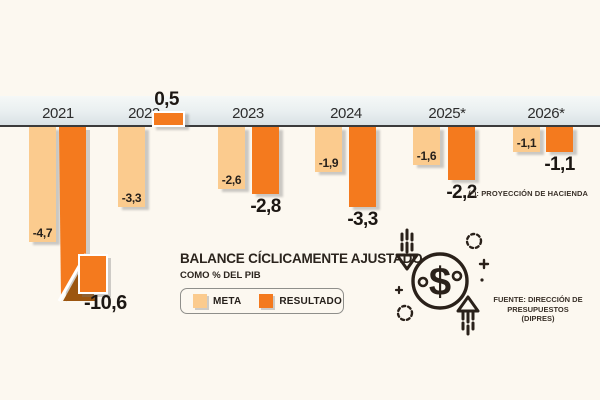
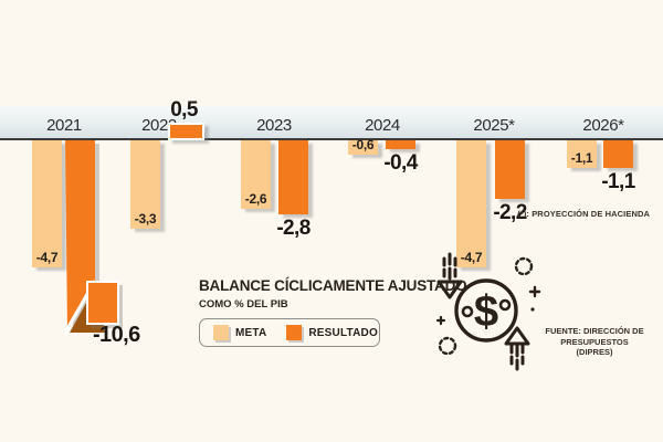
META/2024: -1,9 -> -0,6
RESULTADO/2024: -3,3 -> -0,4
META/2025*: -1,6 -> -4,7
